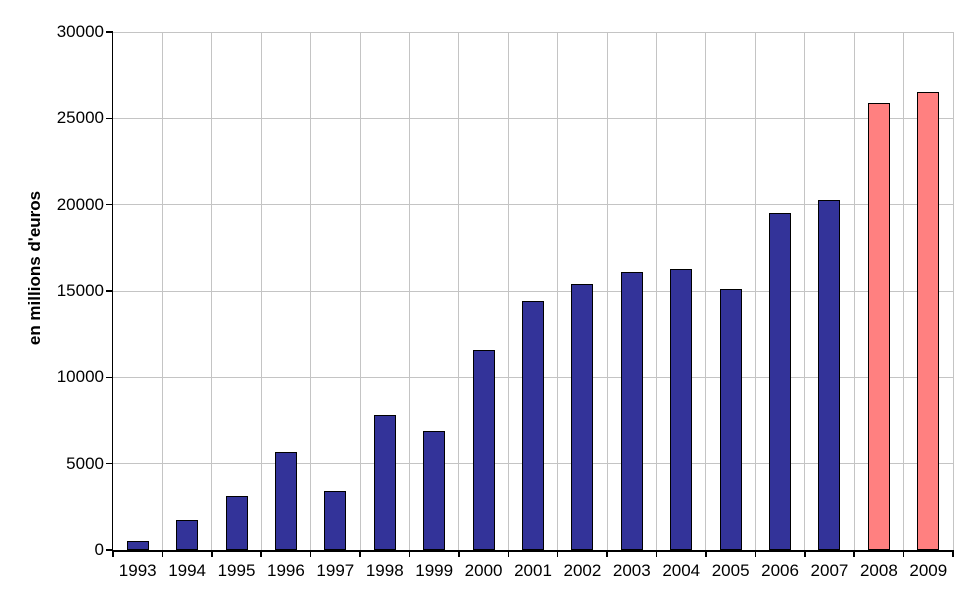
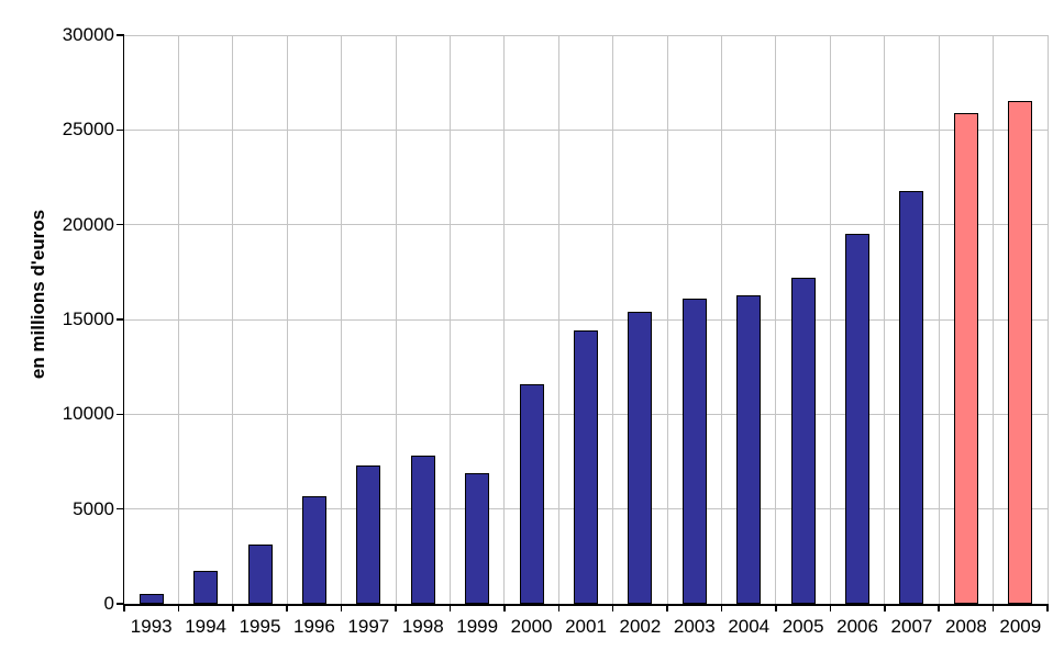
1997: 3400 -> 7300
2005: 15100 -> 17200
2007: 20300 -> 21800
